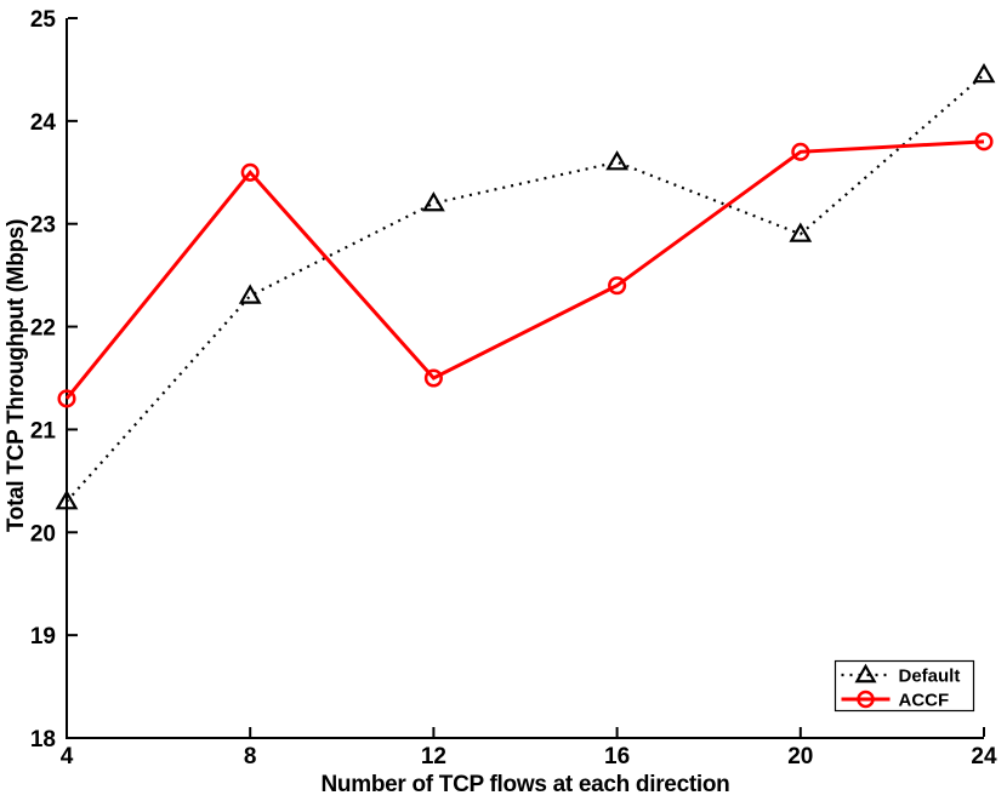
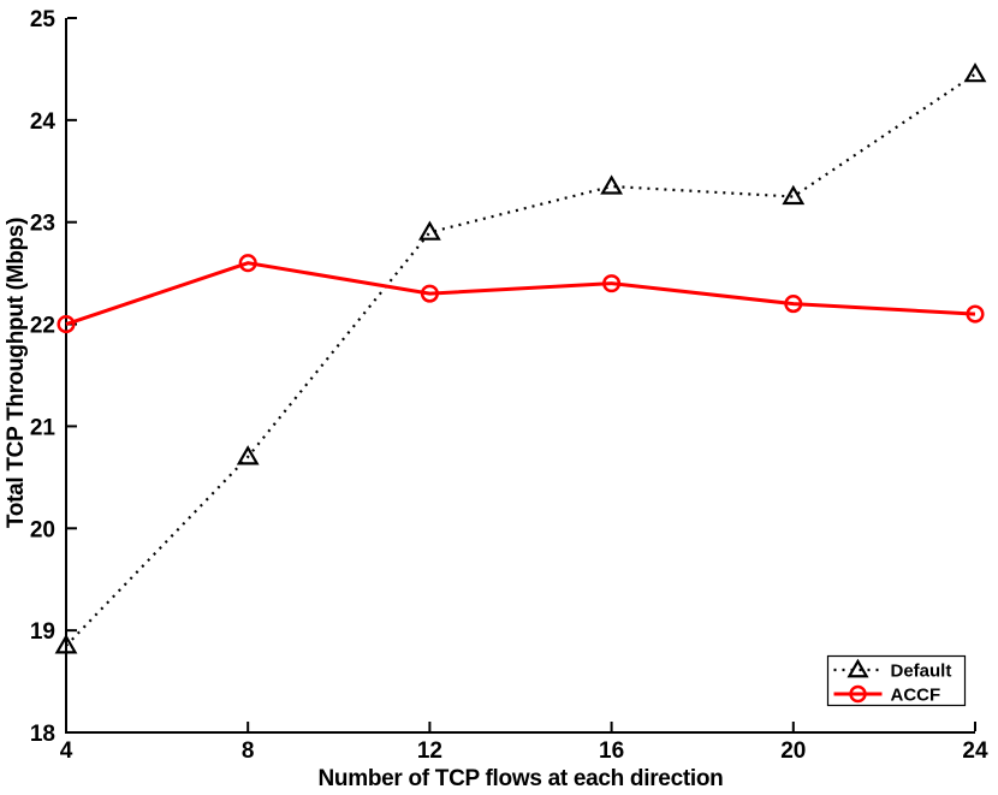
Default/4: 20.3 -> 18.9
ACCF/4: 21.3 -> 22.0
Default/8: 22.3 -> 20.7
ACCF/8: 23.5 -> 22.6
Default/12: 23.2 -> 22.9
ACCF/12: 21.5 -> 22.3
Default/16: 23.6 -> 23.4
Default/20: 22.9 -> 23.2
ACCF/20: 23.7 -> 22.2
ACCF/24: 23.8 -> 22.1
